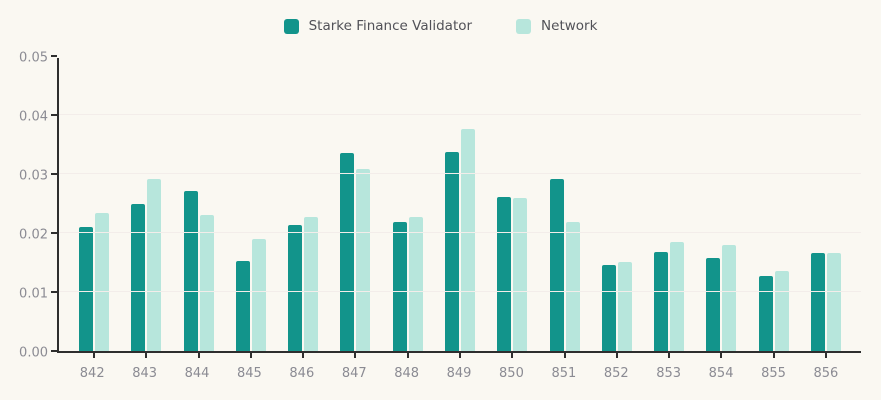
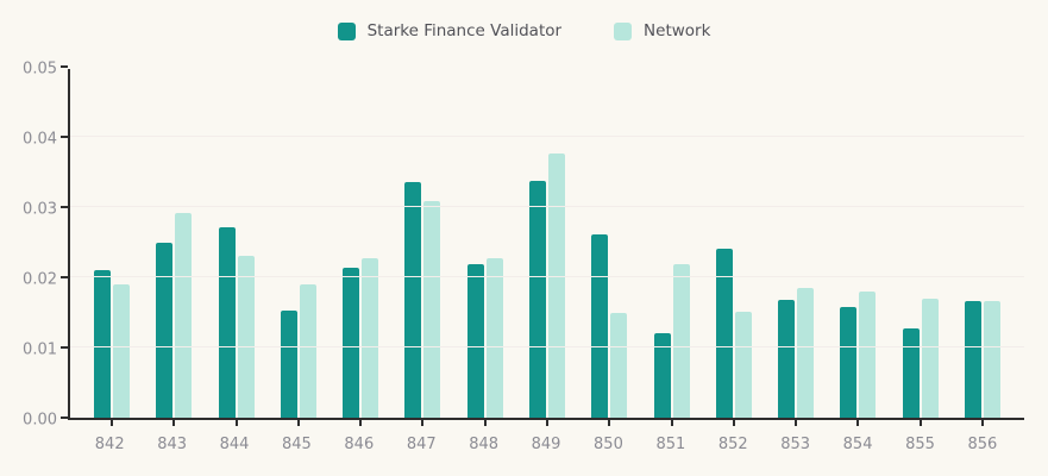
Network/842: 0.023 -> 0.019
Network/850: 0.026 -> 0.015
Starke Finance Validator/851: 0.029 -> 0.012
Starke Finance Validator/852: 0.015 -> 0.024
Network/855: 0.014 -> 0.017
